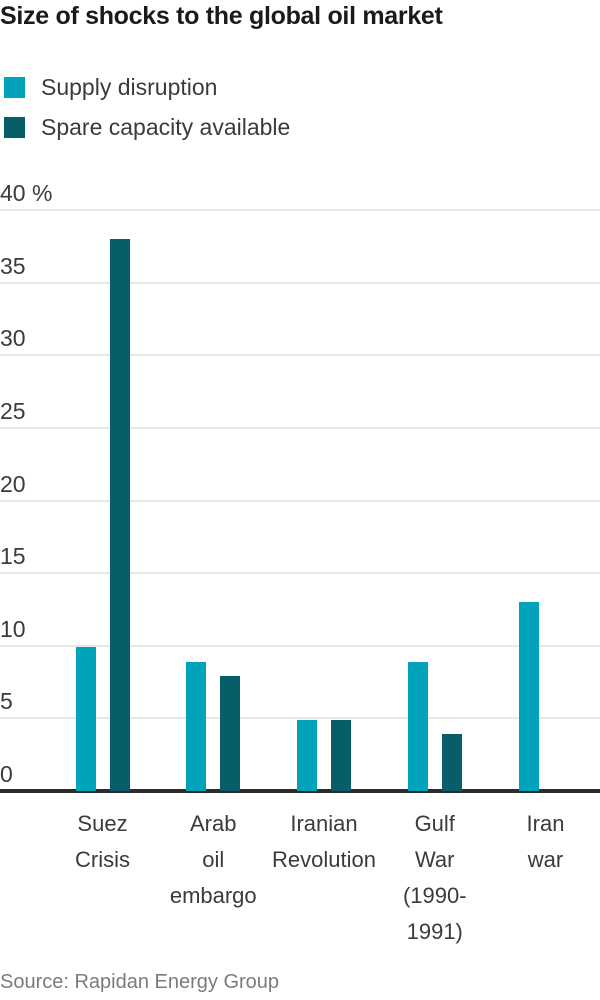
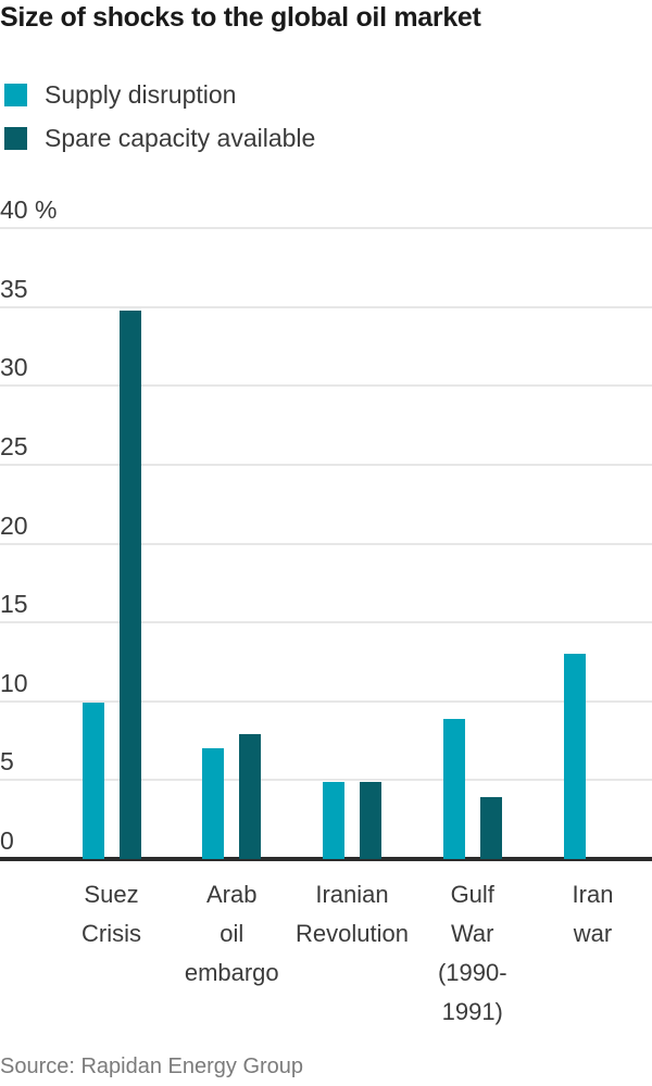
Spare capacity available/Suez Crisis: 38.0% -> 34.8%
Supply disruption/Arab oil embargo: 8.9% -> 7.0%
